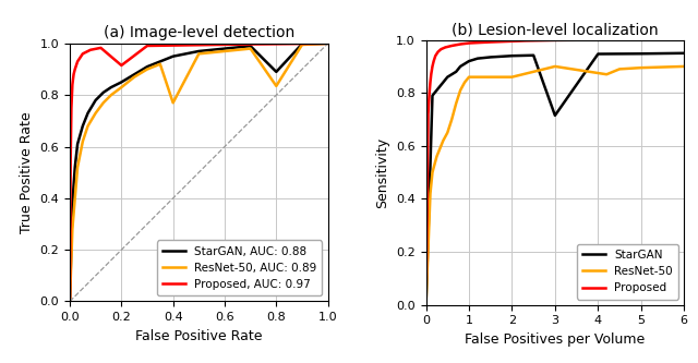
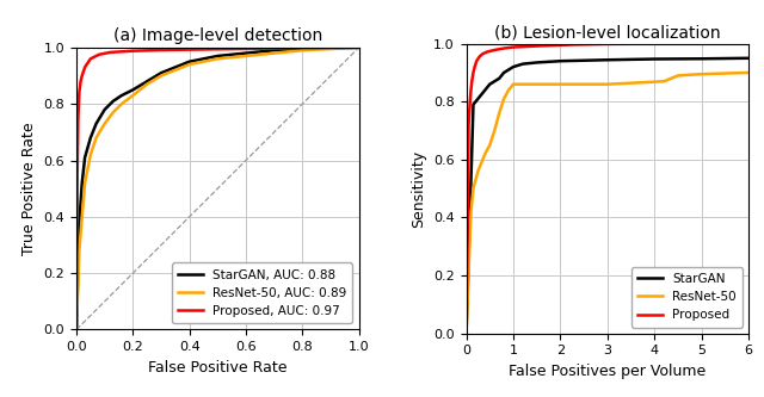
(b) Lesion-level localization/StarGAN/3: 0.715 -> 0.944
(b) Lesion-level localization/ResNet-50/3: 0.900 -> 0.860
(a) Image-level detection/Proposed, AUC: 0.97/0.2: 0.915 -> 0.988
(a) Image-level detection/ResNet-50, AUC: 0.89/0.4: 0.770 -> 0.940
(a) Image-level detection/StarGAN, AUC: 0.88/0.8: 0.890 -> 0.995
(a) Image-level detection/ResNet-50, AUC: 0.89/0.8: 0.835 -> 0.990
